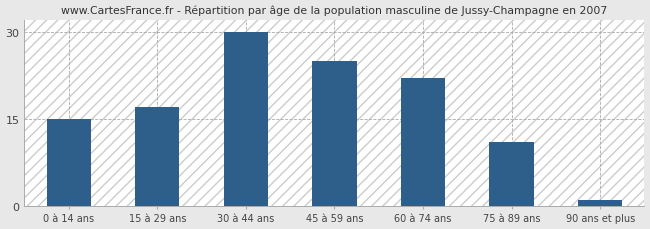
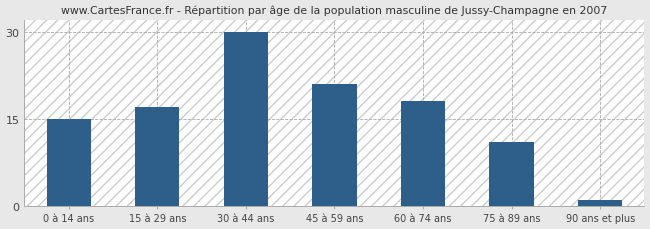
45 à 59 ans: 25 -> 21
60 à 74 ans: 22 -> 18
